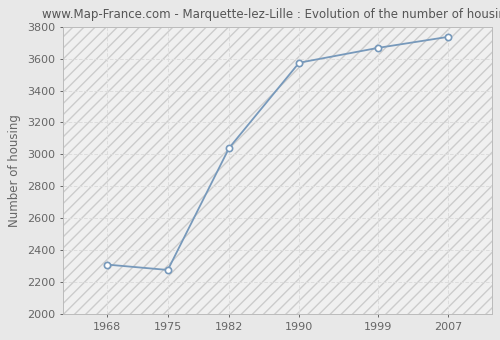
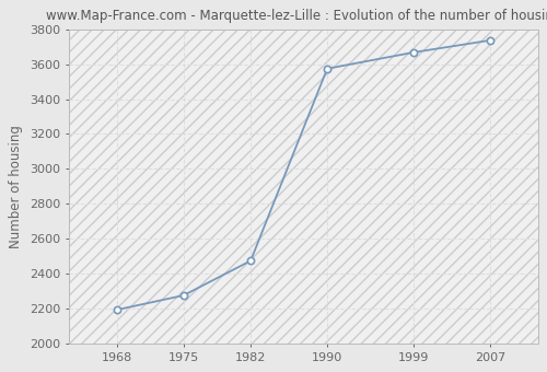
1968: 2310 -> 2190
1982: 3040 -> 2470
